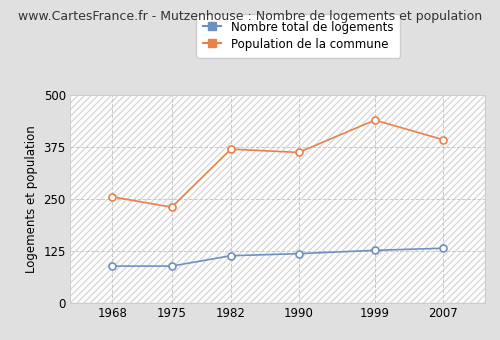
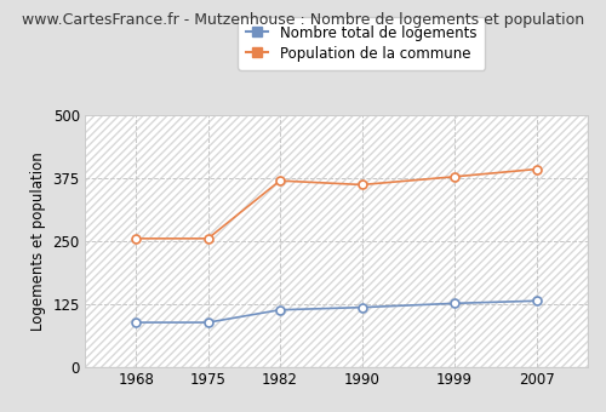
Population de la commune/1975: 230 -> 255
Population de la commune/1999: 440 -> 378
